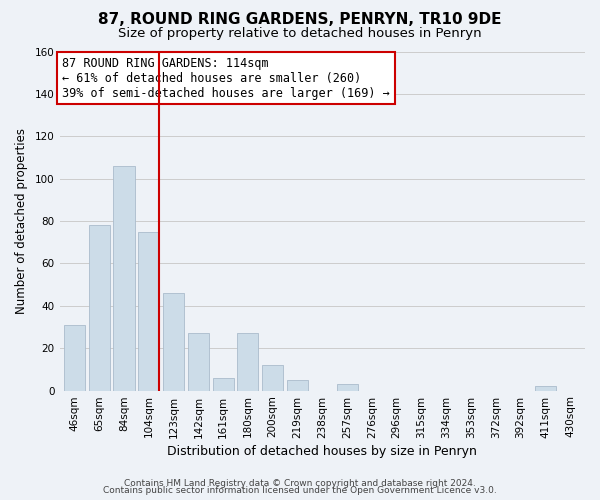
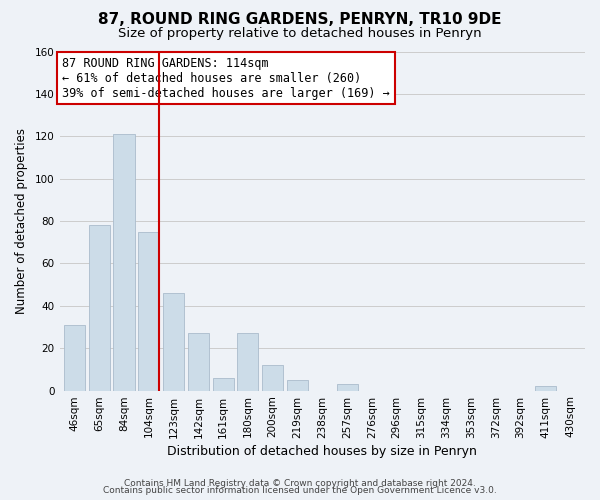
84sqm: 106 -> 121
